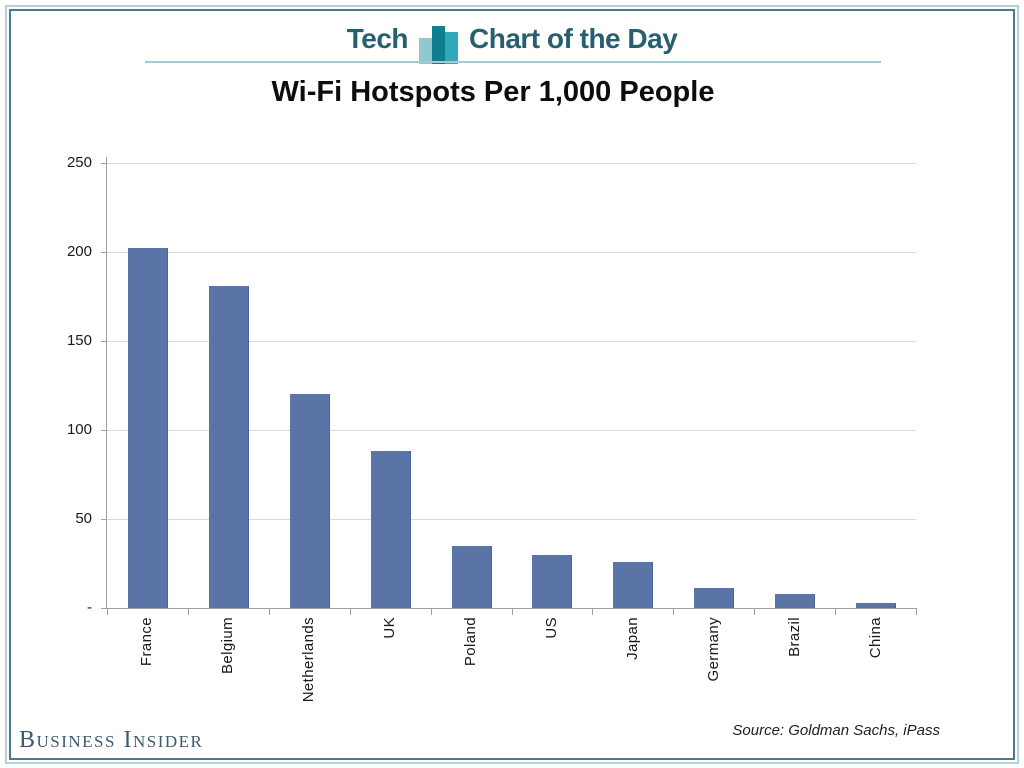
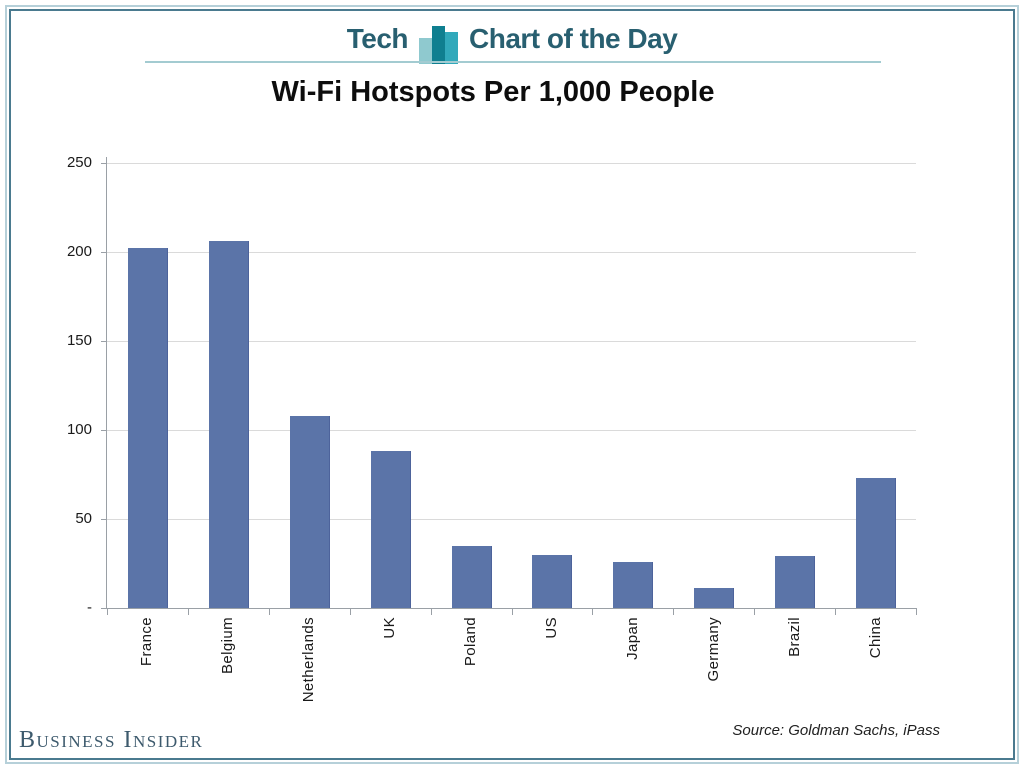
Belgium: 181 -> 206
Netherlands: 120 -> 108
Brazil: 8 -> 29
China: 3 -> 73
